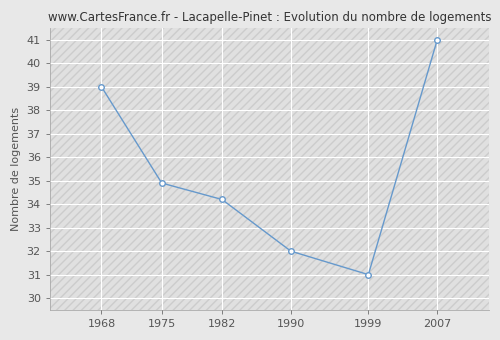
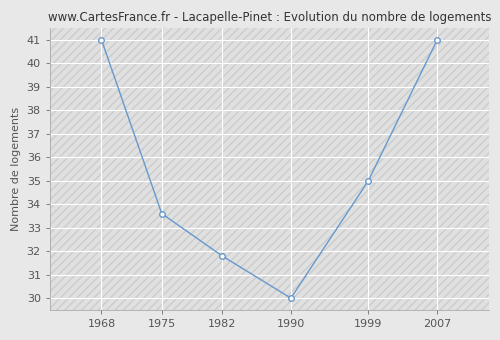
1968: 39.0 -> 41.0
1975: 34.9 -> 33.6
1982: 34.2 -> 31.8
1990: 32.0 -> 30.0
1999: 31.0 -> 35.0
